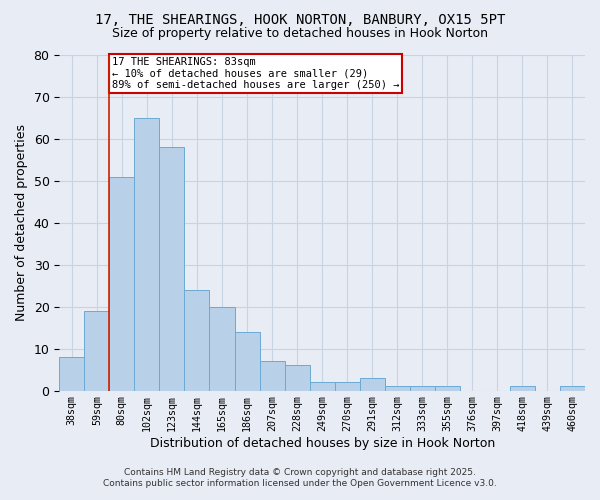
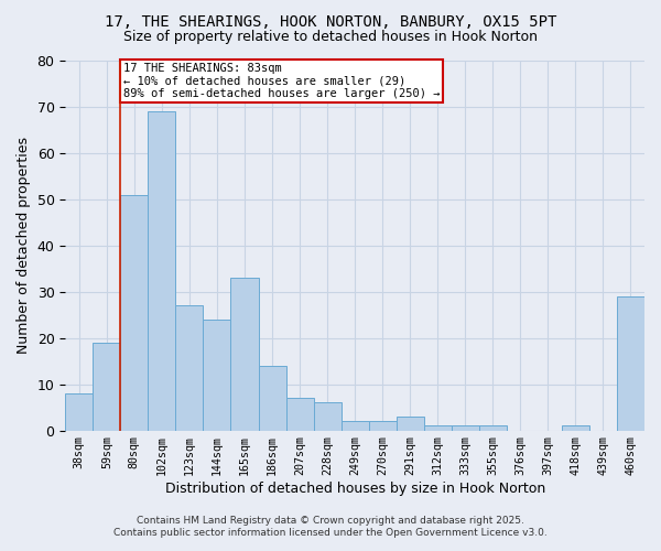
102sqm: 65 -> 69
123sqm: 58 -> 27
165sqm: 20 -> 33
460sqm: 1 -> 29
